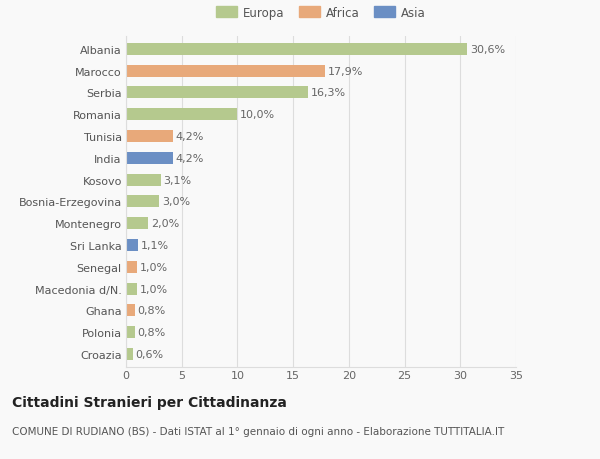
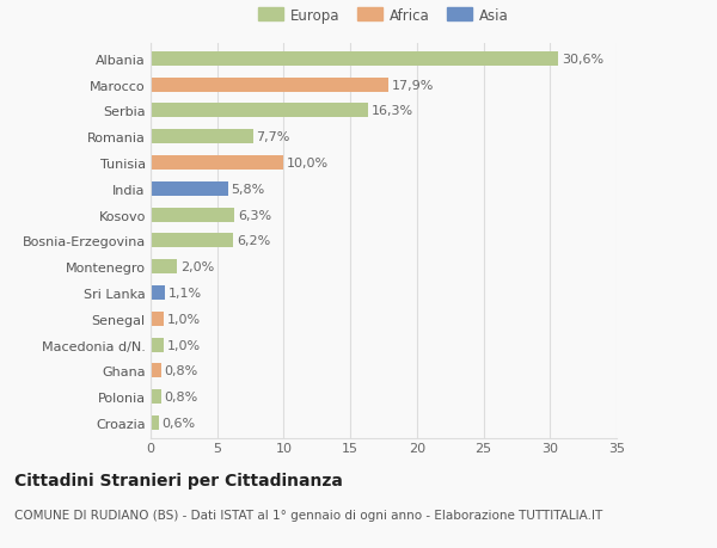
Romania: 10,0% -> 7,7%
Tunisia: 4,2% -> 10,0%
India: 4,2% -> 5,8%
Kosovo: 3,1% -> 6,3%
Bosnia-Erzegovina: 3,0% -> 6,2%
